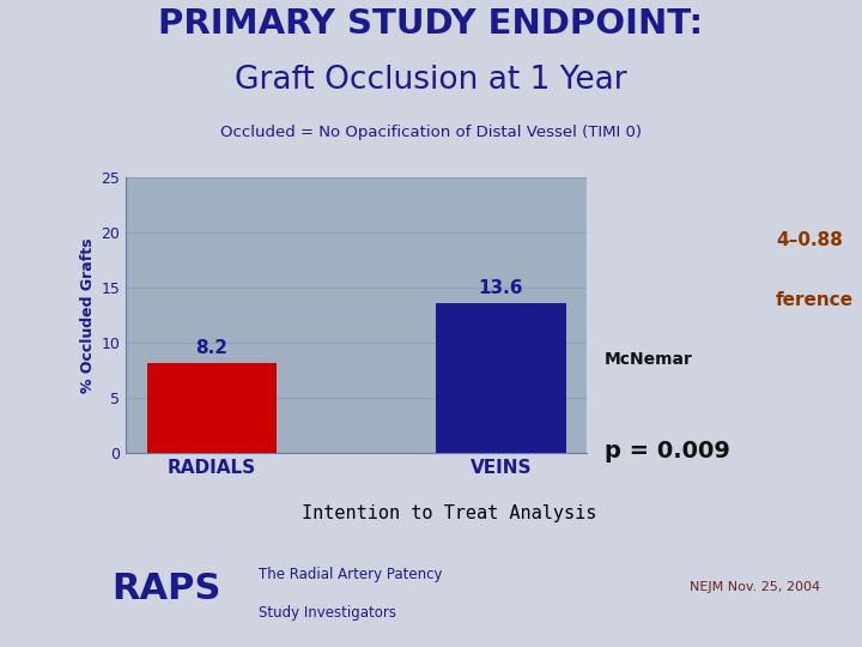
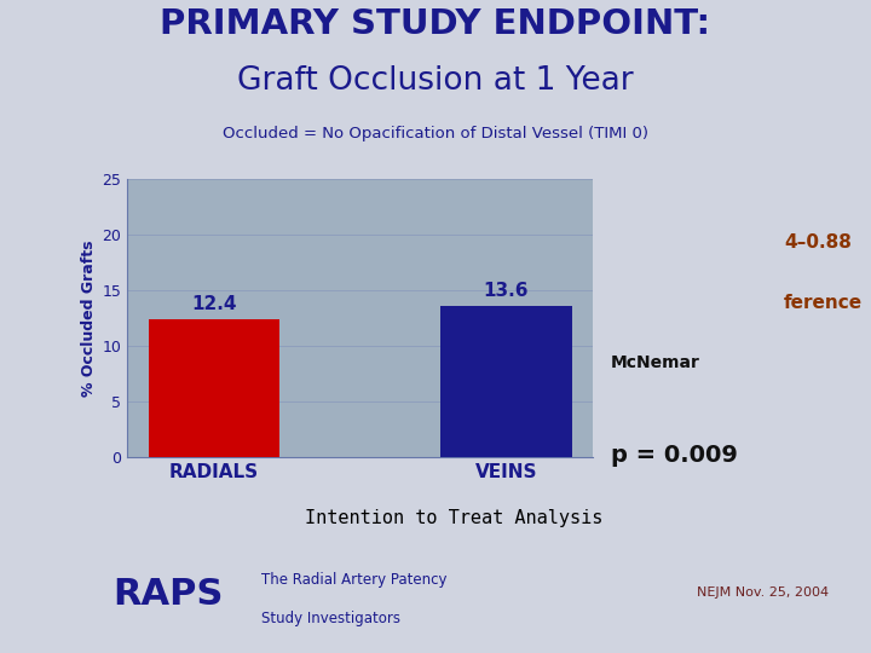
RADIALS: 8.2 -> 12.4
